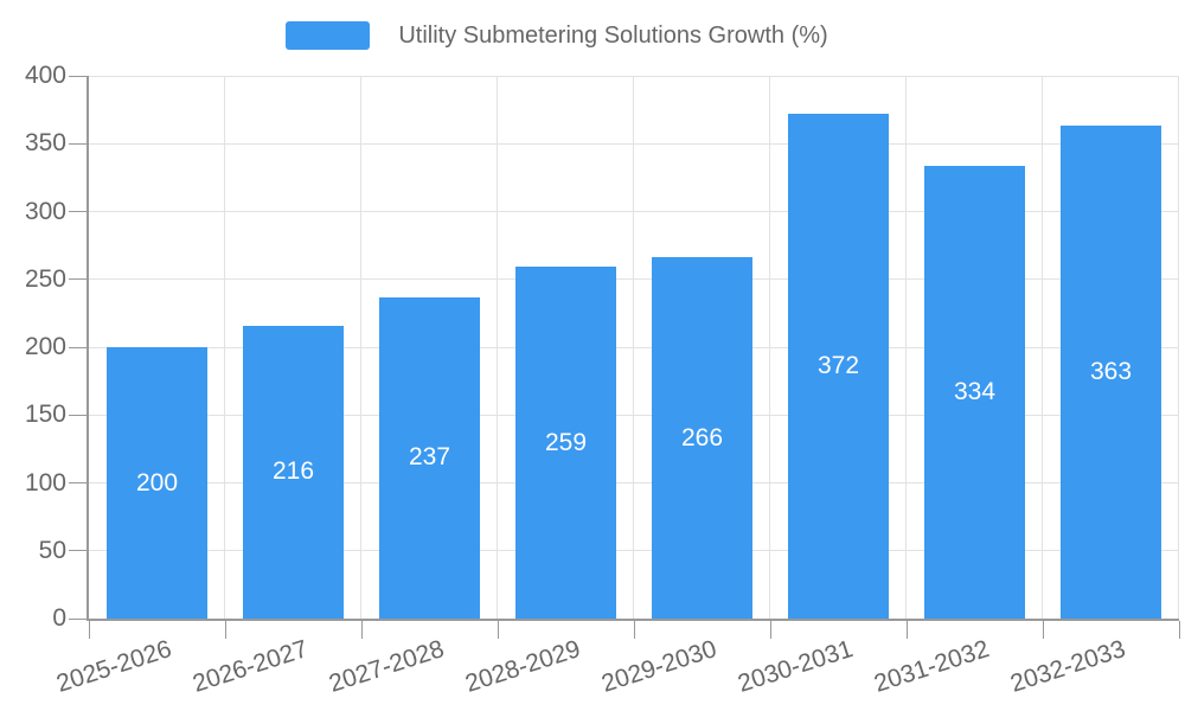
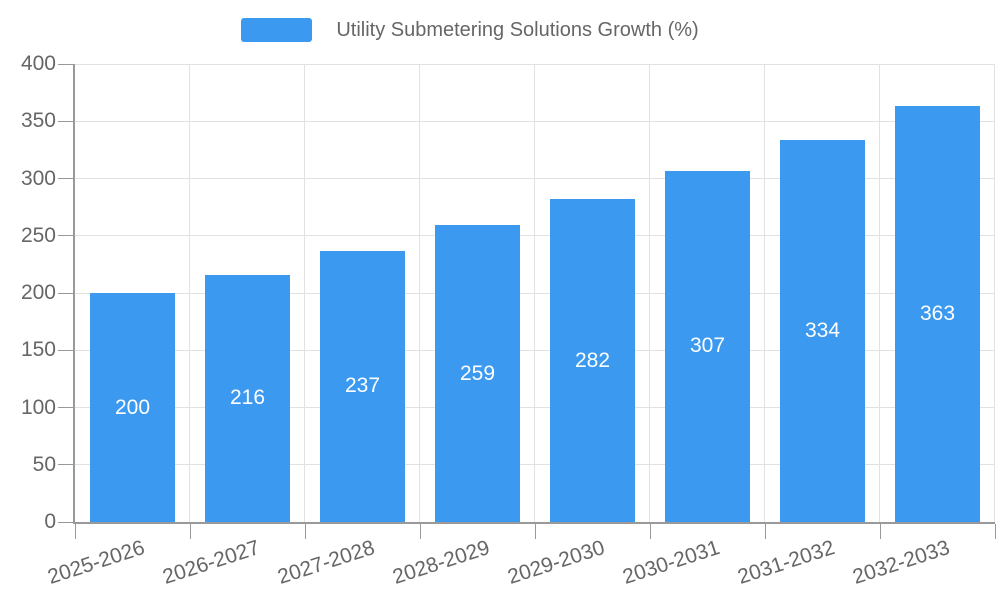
2029-2030: 266 -> 282
2030-2031: 372 -> 307
